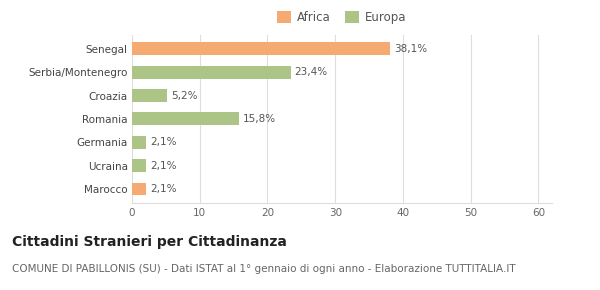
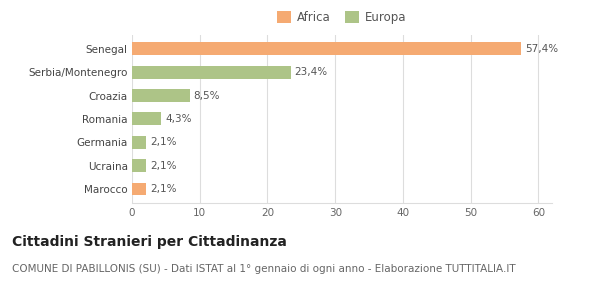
Senegal: 38,1% -> 57,4%
Croazia: 5,2% -> 8,5%
Romania: 15,8% -> 4,3%
